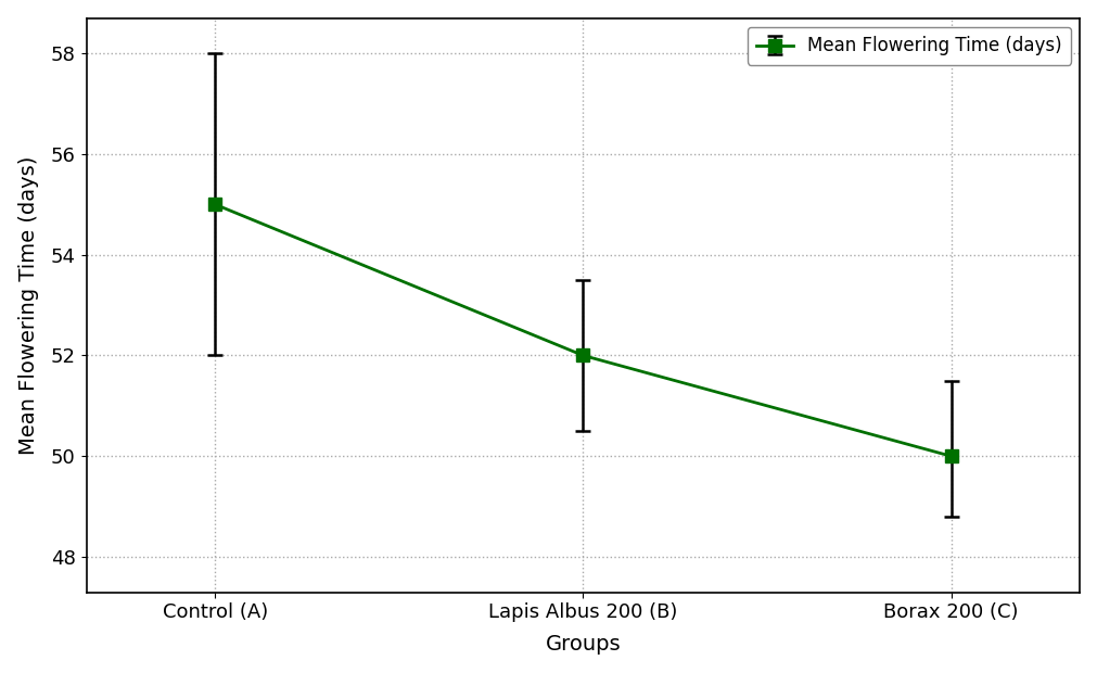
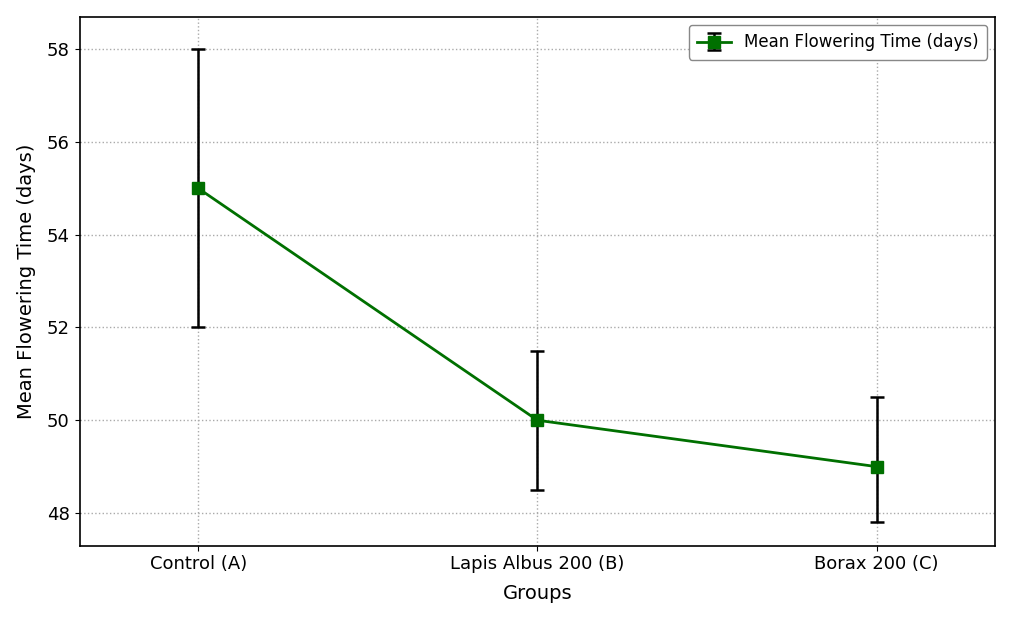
Lapis Albus 200 (B): 52 -> 50
Borax 200 (C): 50 -> 49
